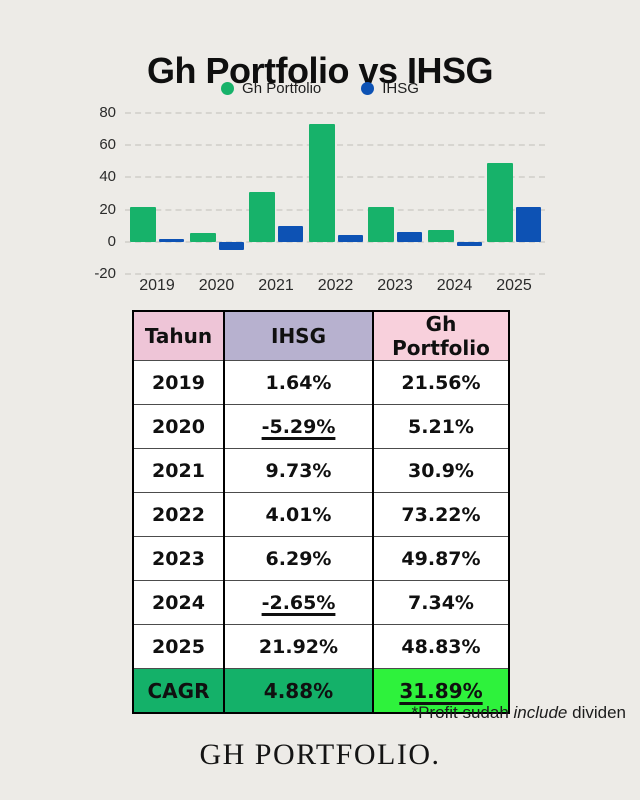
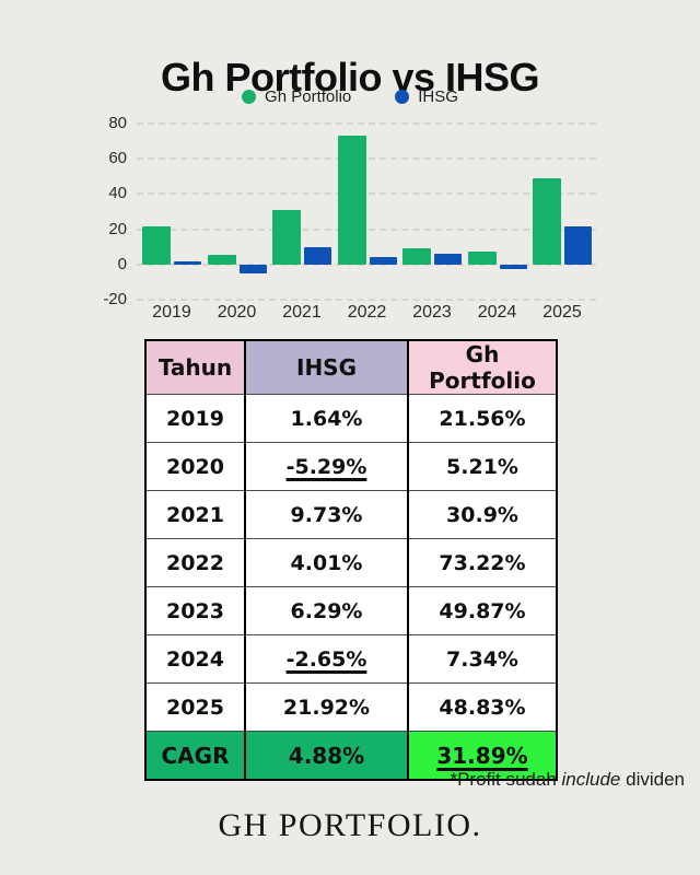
Gh Portfolio/2023: 22 -> 9
